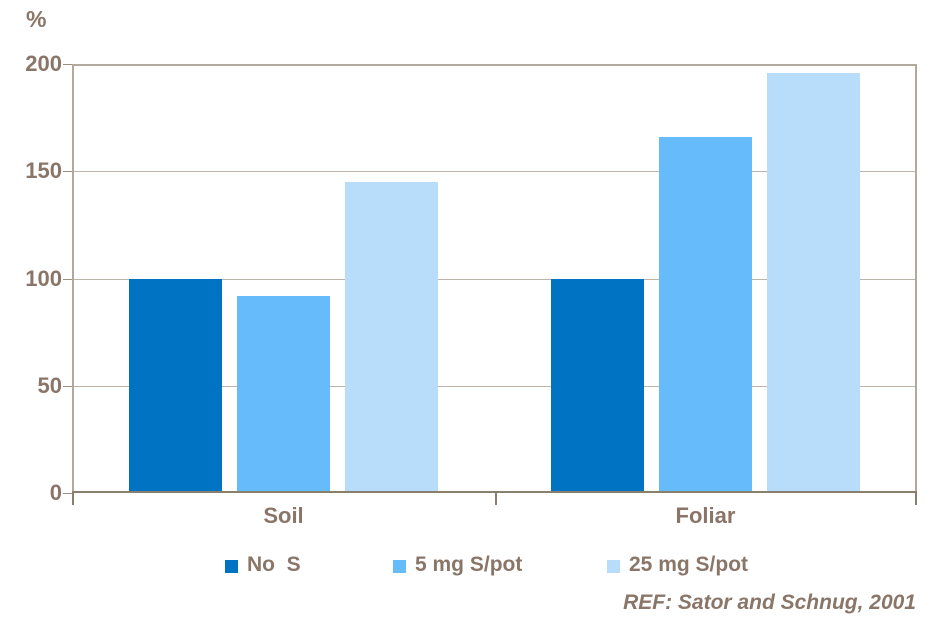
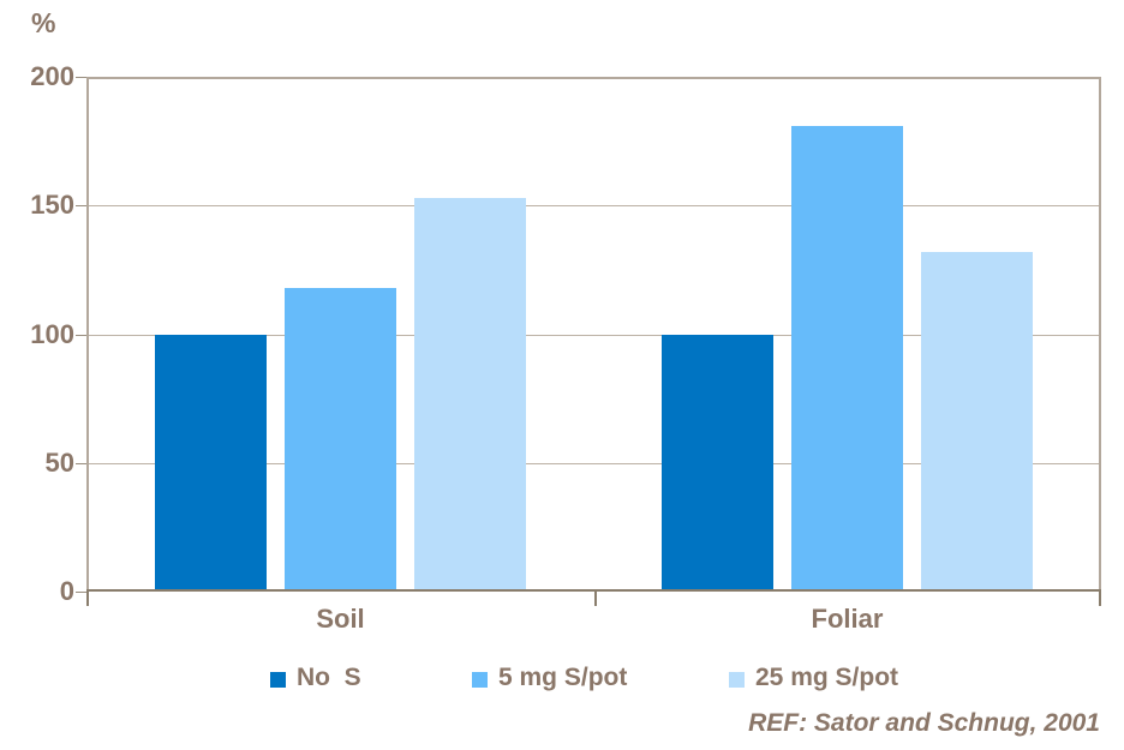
5 mg S/pot/Soil: 92 -> 118
25 mg S/pot/Soil: 145 -> 153
5 mg S/pot/Foliar: 166 -> 181
25 mg S/pot/Foliar: 196 -> 132
